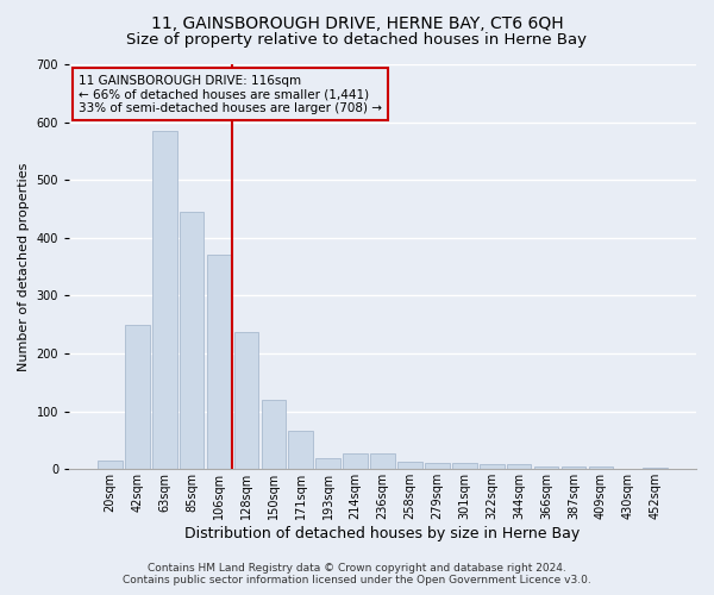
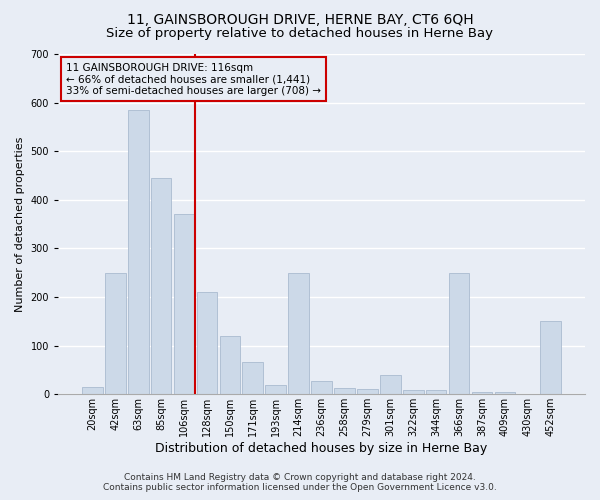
128sqm: 238 -> 210
214sqm: 28 -> 250
301sqm: 10 -> 40
366sqm: 5 -> 250
452sqm: 3 -> 150
